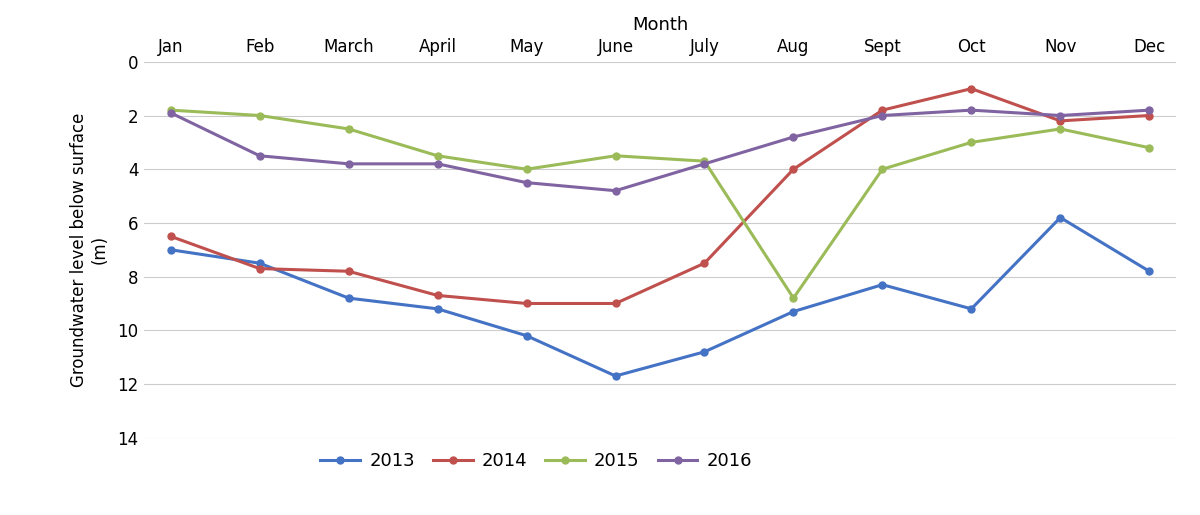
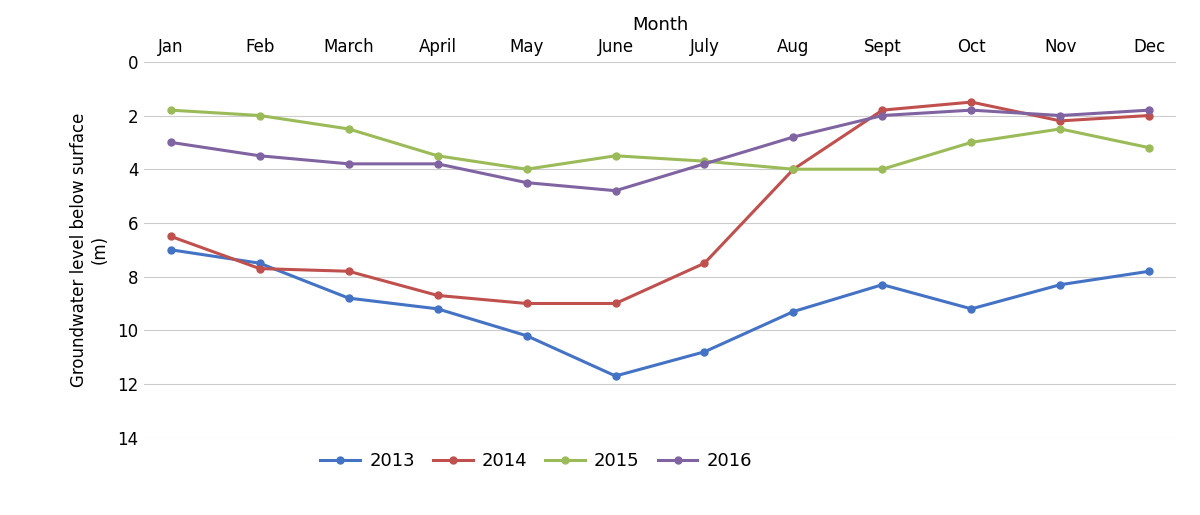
2016/Jan: 1.9 -> 3.0
2015/Aug: 8.8 -> 4.0
2014/Oct: 1.0 -> 1.5
2013/Nov: 5.8 -> 8.3
